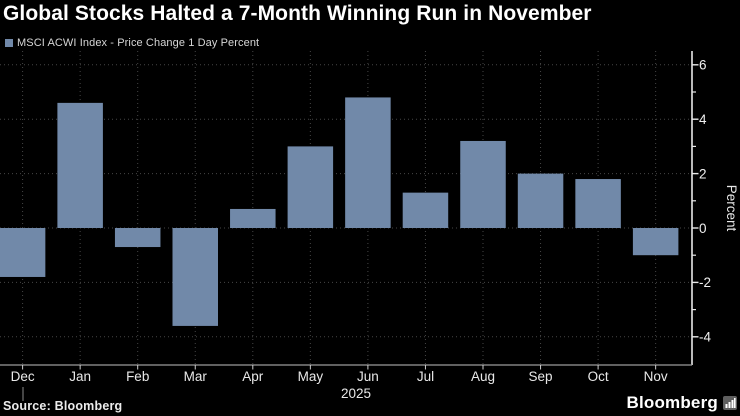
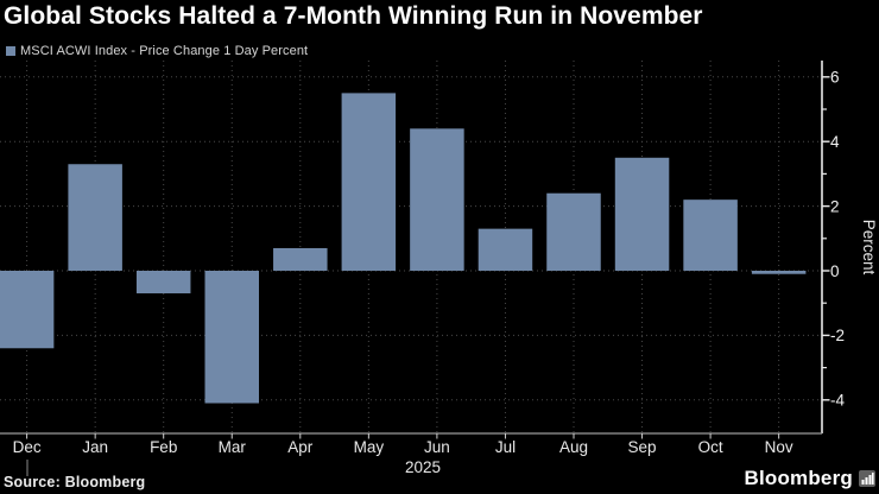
Dec: -1.8 -> -2.4
Jan: 4.6 -> 3.3
Mar: -3.6 -> -4.1
May: 3.0 -> 5.5
Jun: 4.8 -> 4.4
Aug: 3.2 -> 2.4
Sep: 2.0 -> 3.5
Oct: 1.8 -> 2.2
Nov: -1.0 -> -0.1
